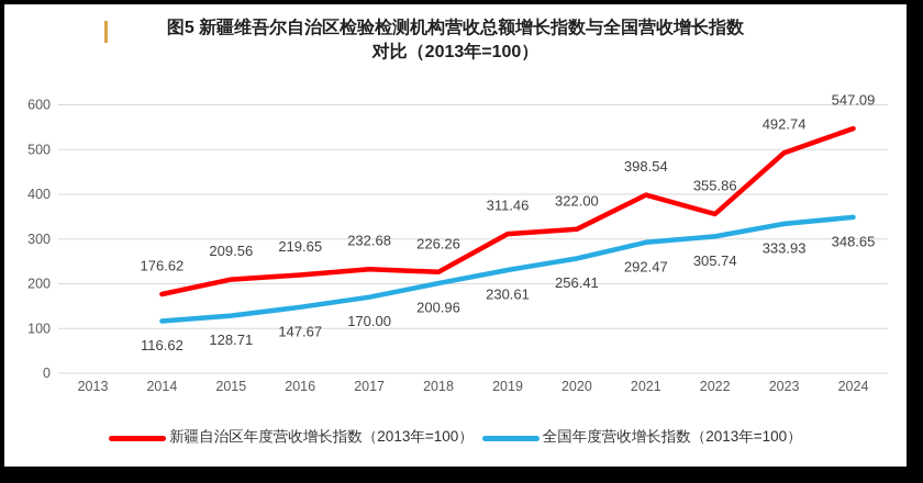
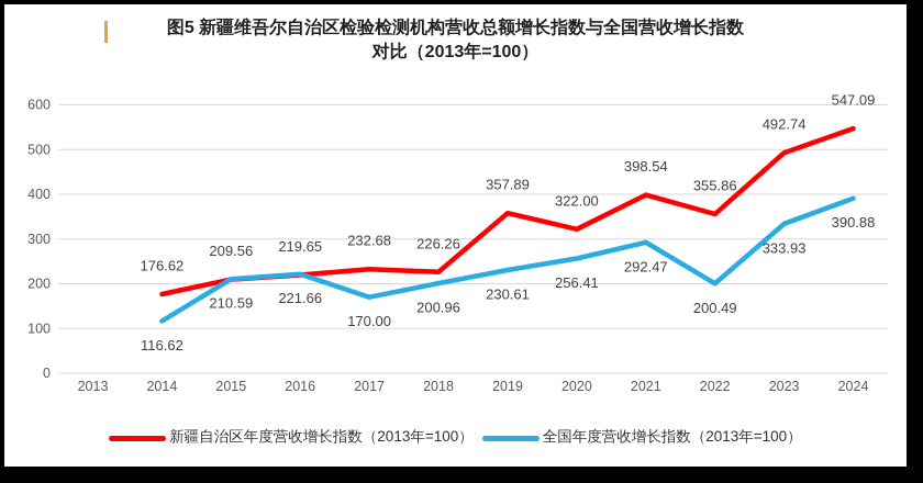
全国年度营收增长指数（2013年=100）/2015: 128.71 -> 210.59
全国年度营收增长指数（2013年=100）/2016: 147.67 -> 221.66
新疆自治区年度营收增长指数（2013年=100）/2019: 311.46 -> 357.89
全国年度营收增长指数（2013年=100）/2022: 305.74 -> 200.49
全国年度营收增长指数（2013年=100）/2024: 348.65 -> 390.88
